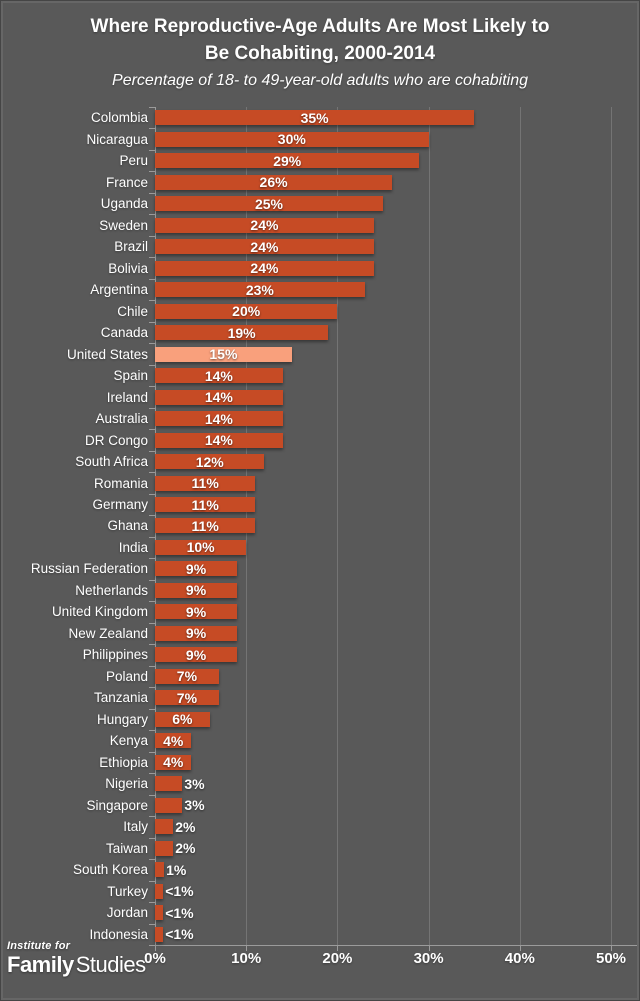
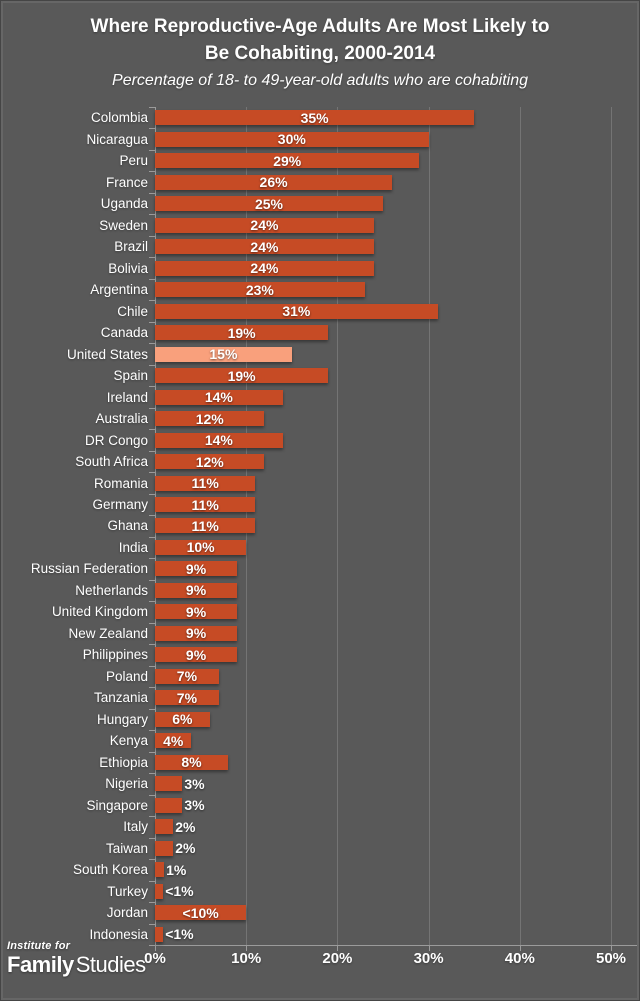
Chile: 20% -> 31%
Spain: 14% -> 19%
Australia: 14% -> 12%
Ethiopia: 4% -> 8%
Jordan: 1 -> 10
